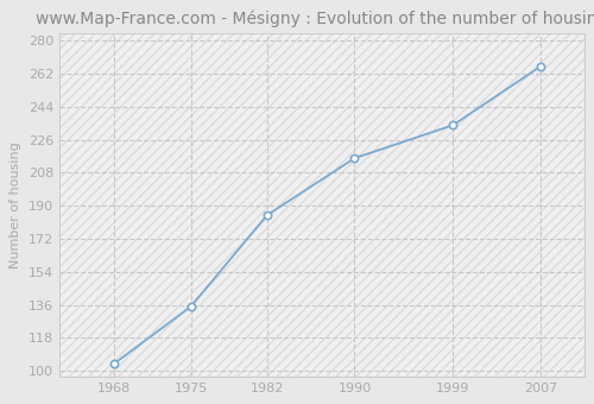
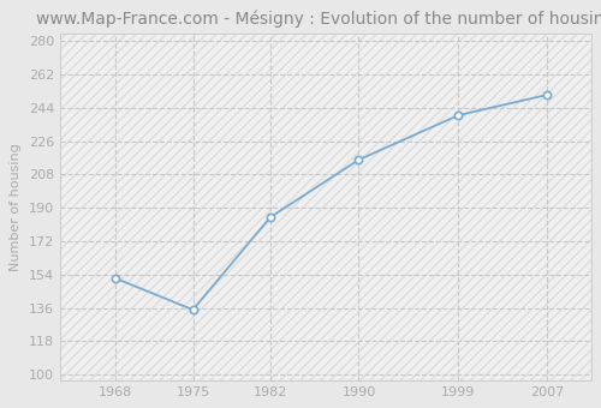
1968: 104 -> 152
1999: 234 -> 240
2007: 266 -> 251
